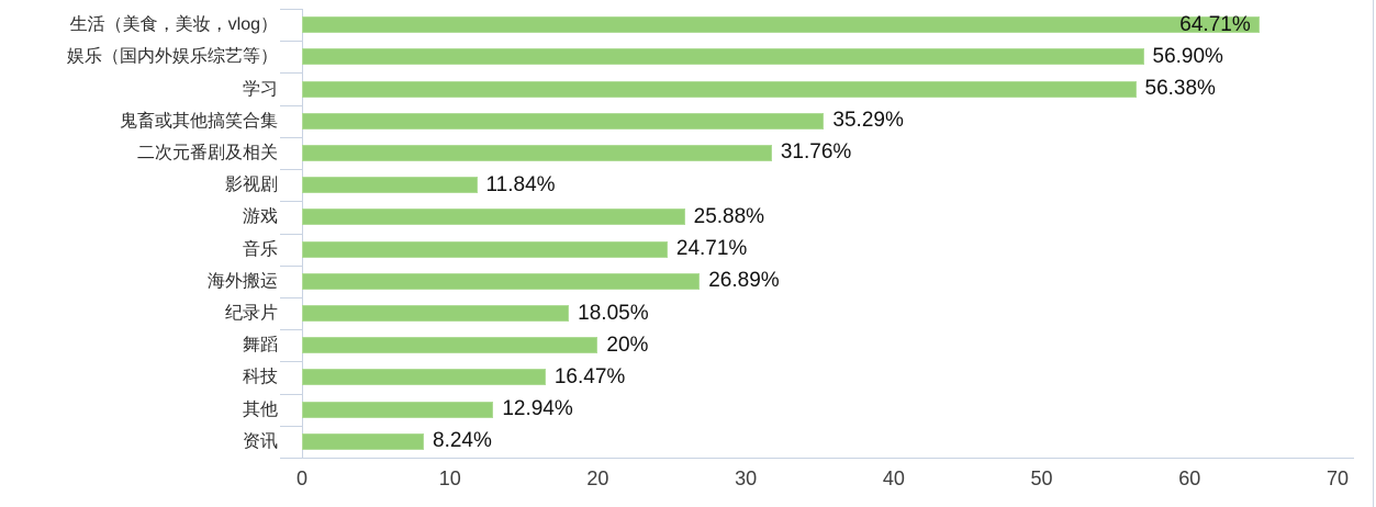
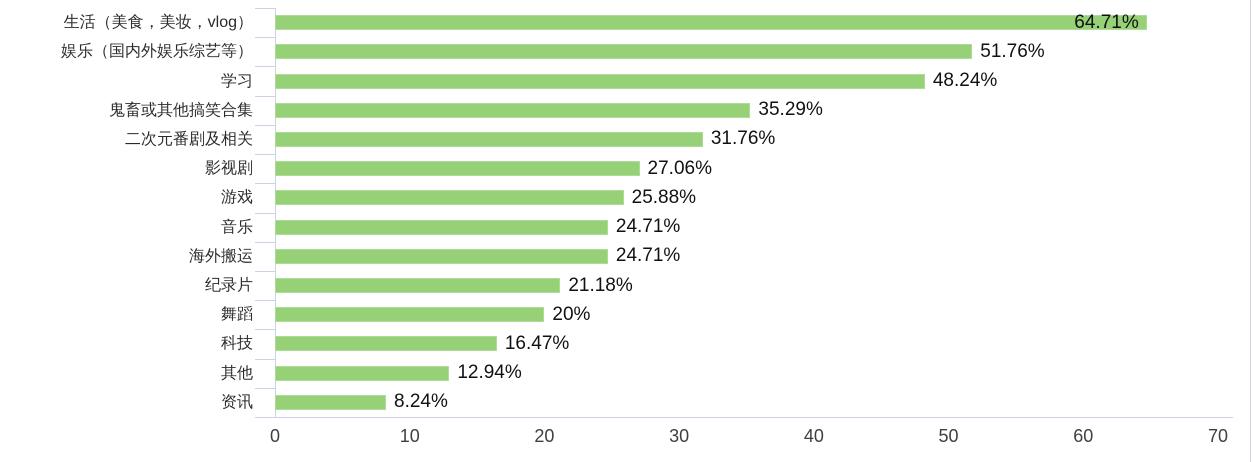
娱乐（国内外娱乐综艺等）: 56.90% -> 51.76%
学习: 56.38% -> 48.24%
影视剧: 11.84% -> 27.06%
海外搬运: 26.89% -> 24.71%
纪录片: 18.05% -> 21.18%
